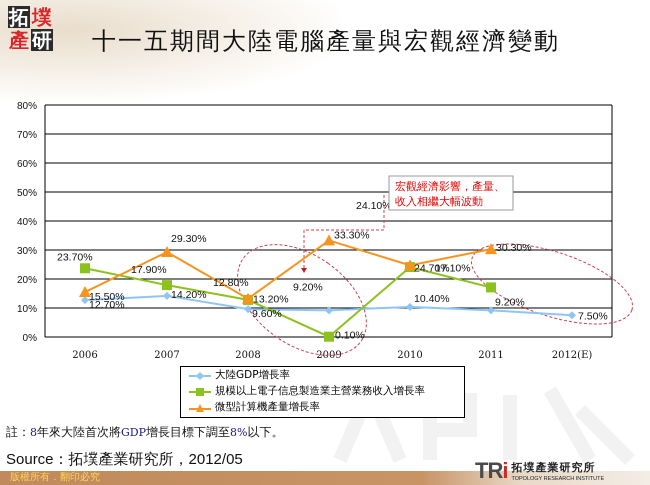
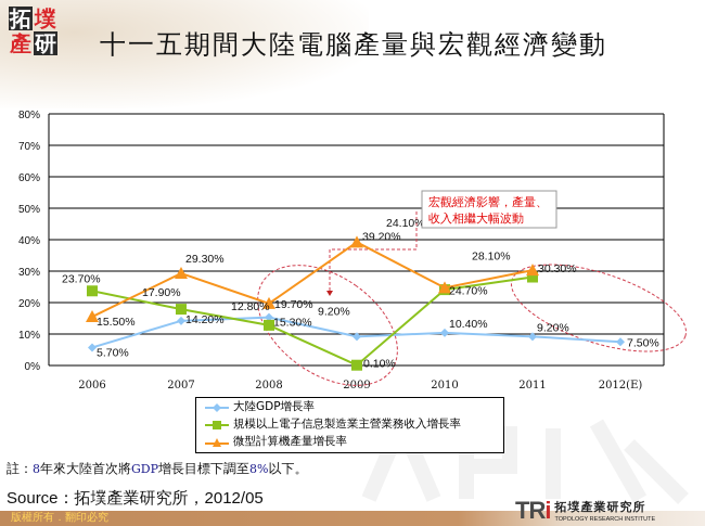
大陸GDP增長率/2006: 12.70% -> 5.70%
大陸GDP增長率/2008: 9.60% -> 15.30%
微型計算機產量增長率/2008: 13.20% -> 19.70%
微型計算機產量增長率/2009: 33.30% -> 39.20%
規模以上電子信息製造業主營業務收入增長率/2011: 17.10% -> 28.10%
